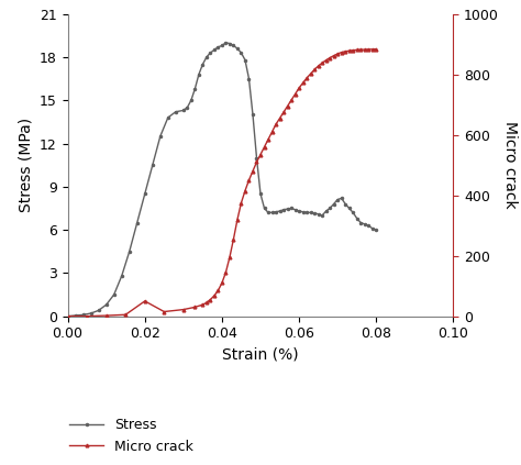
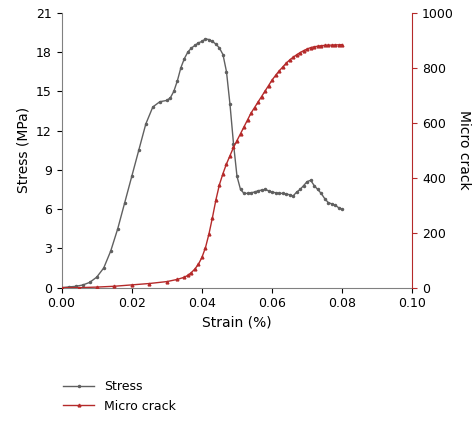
Micro crack/0.02: 50 -> 10
